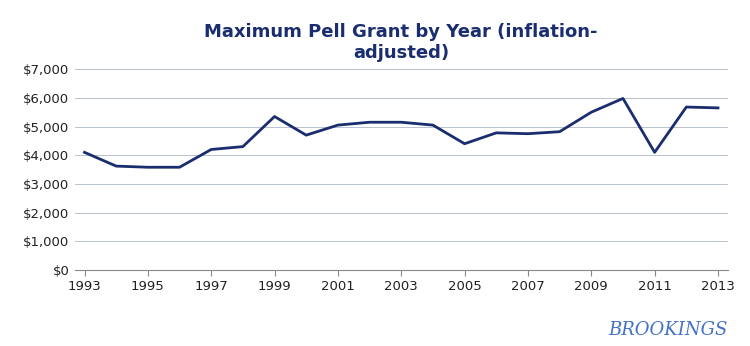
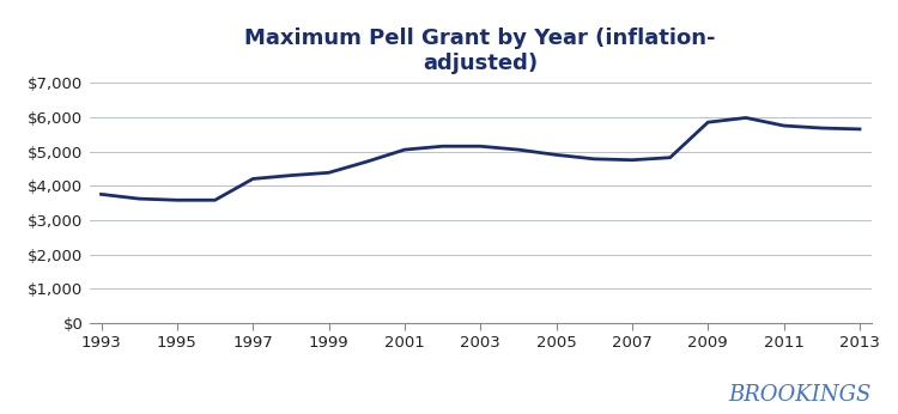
1993: $4,100 -> $3,750
1999: $5,350 -> $4,380
2005: $4,400 -> $4,900
2009: $5,500 -> $5,850
2011: $4,100 -> $5,750
